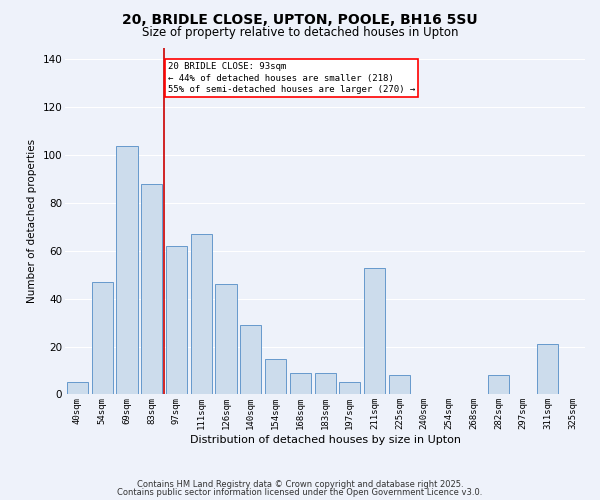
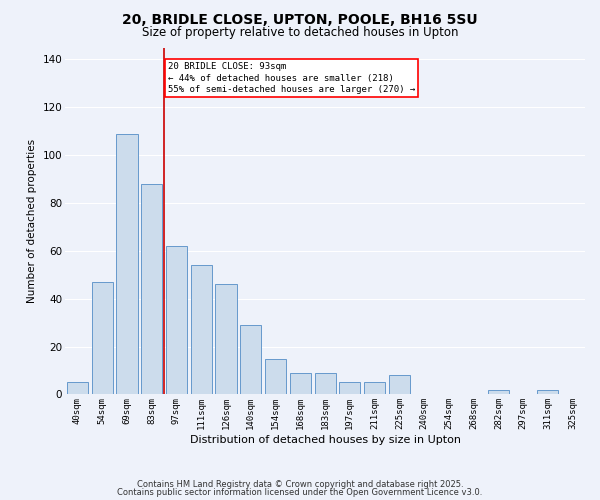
69sqm: 104 -> 109
111sqm: 67 -> 54
211sqm: 53 -> 5
282sqm: 8 -> 2
311sqm: 21 -> 2
